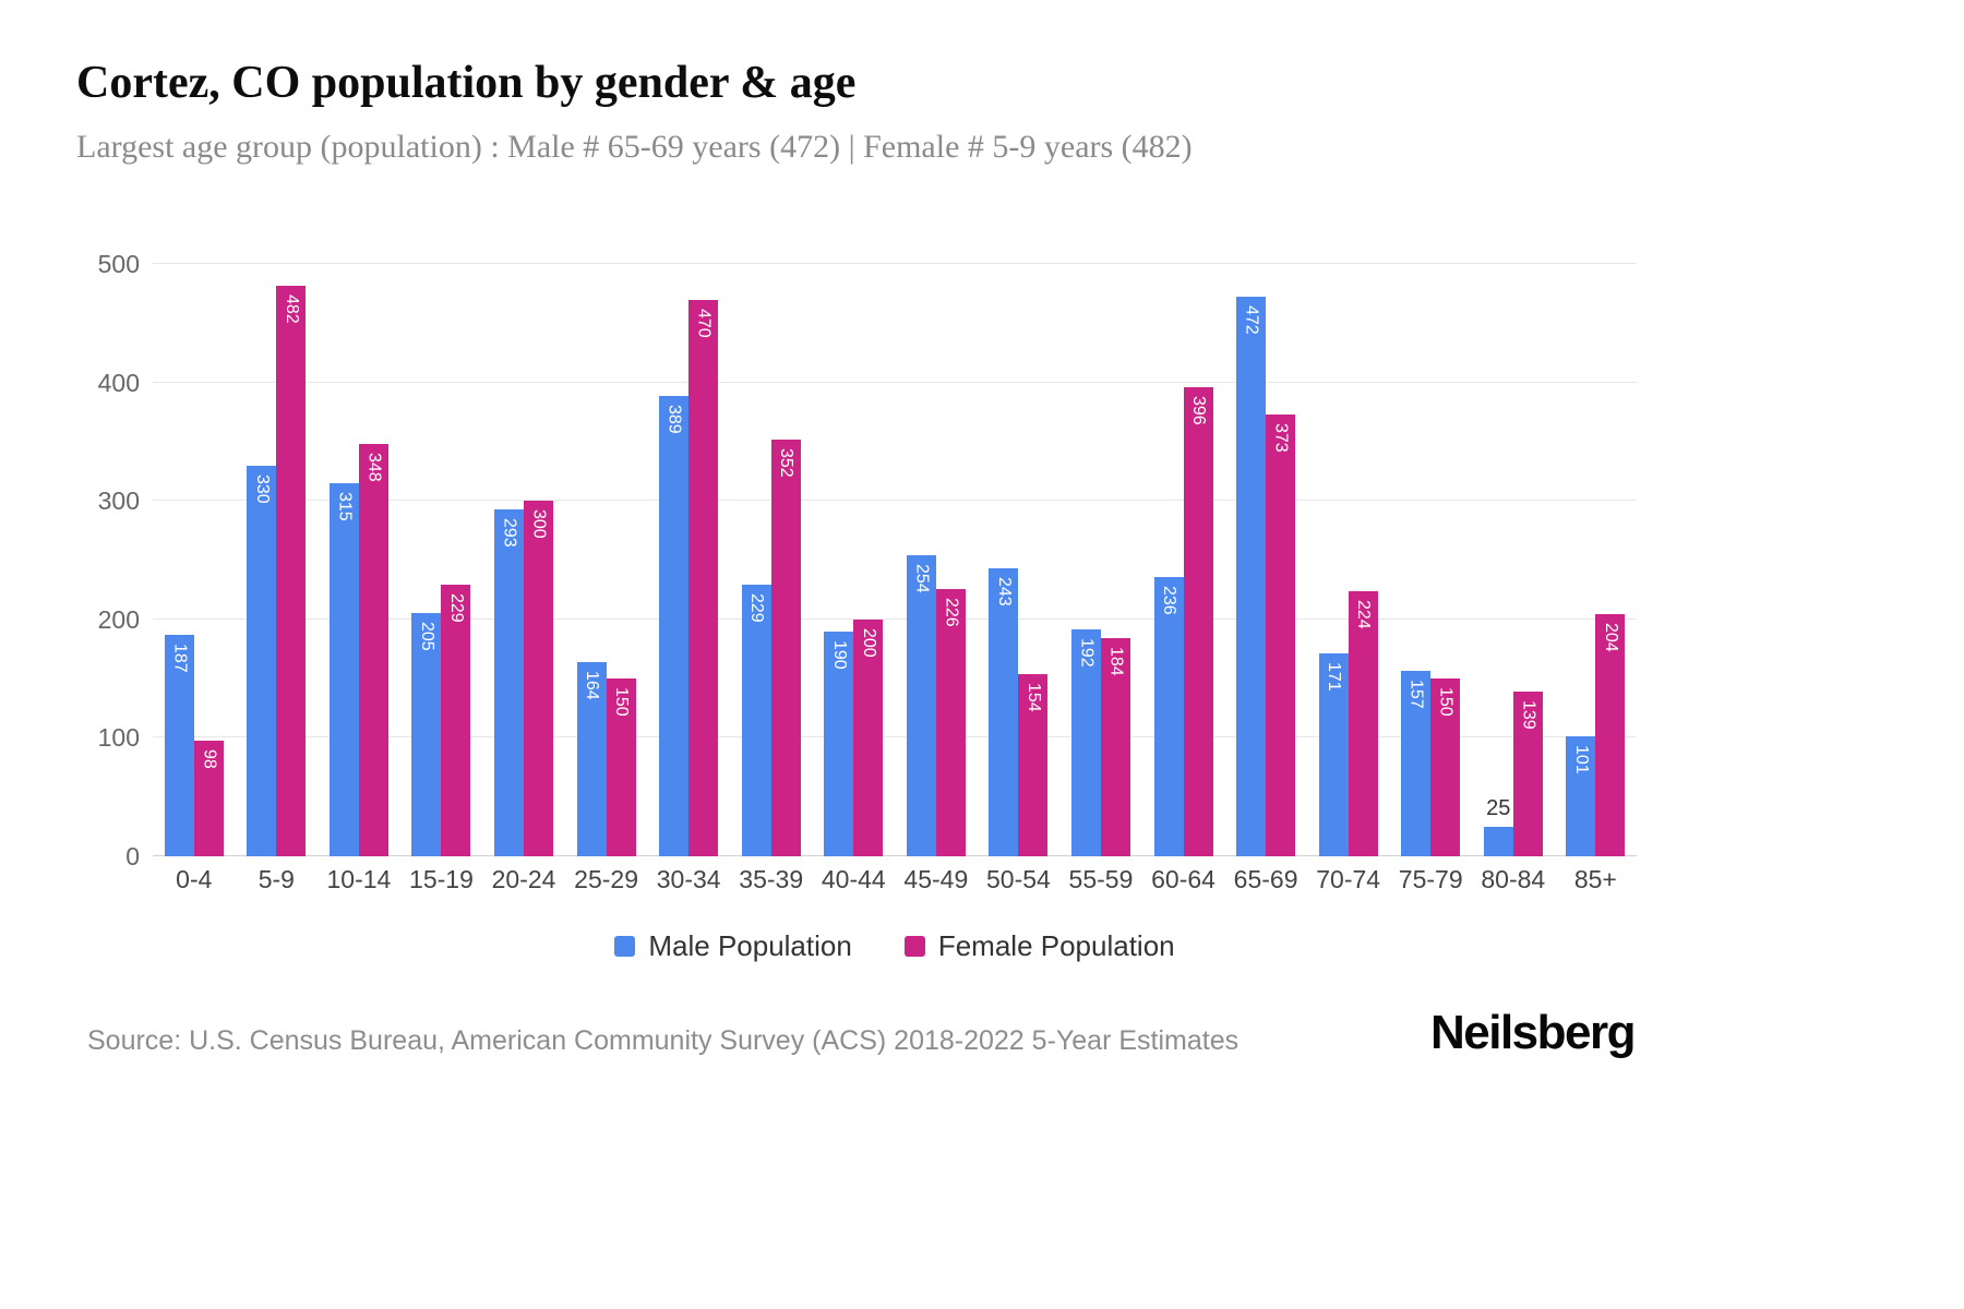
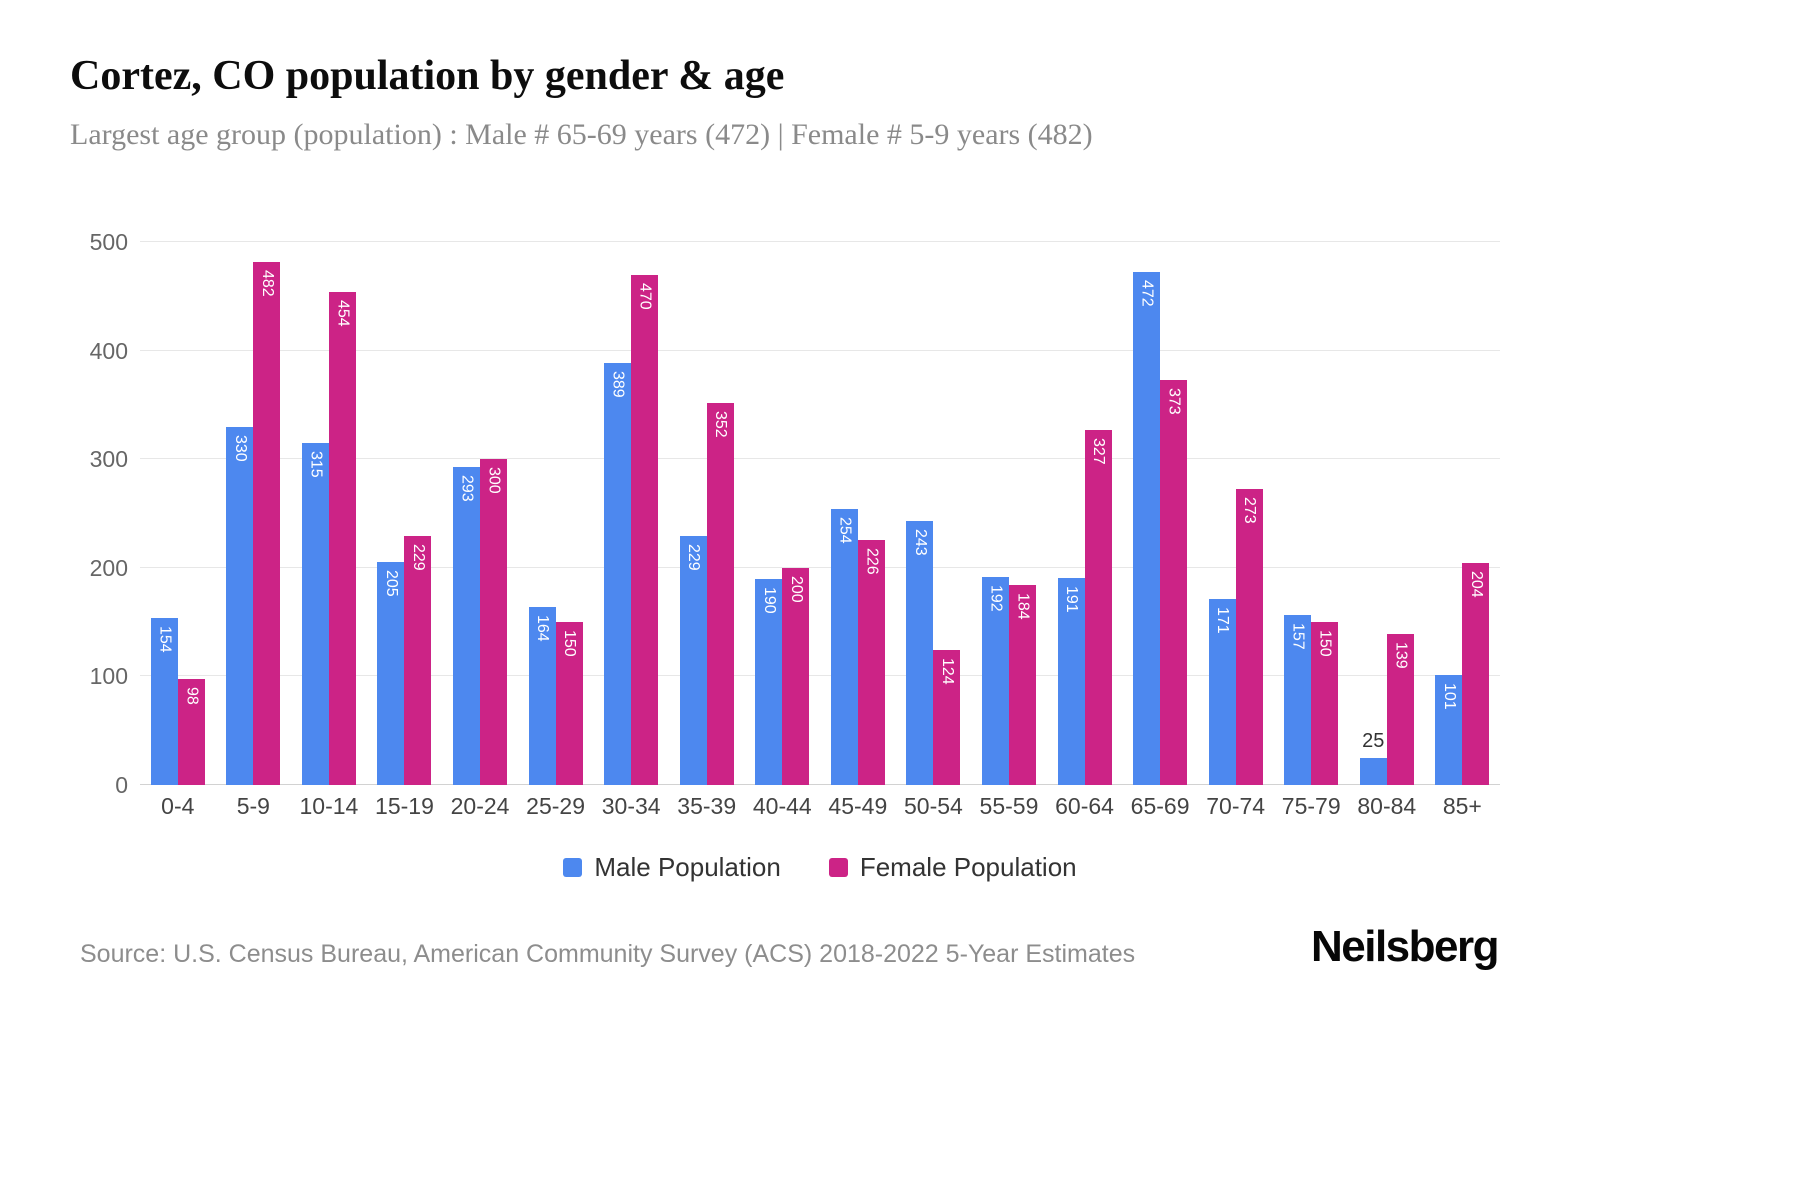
Male Population/0-4: 187 -> 154
Female Population/10-14: 348 -> 454
Female Population/50-54: 154 -> 124
Male Population/60-64: 236 -> 191
Female Population/60-64: 396 -> 327
Female Population/70-74: 224 -> 273
